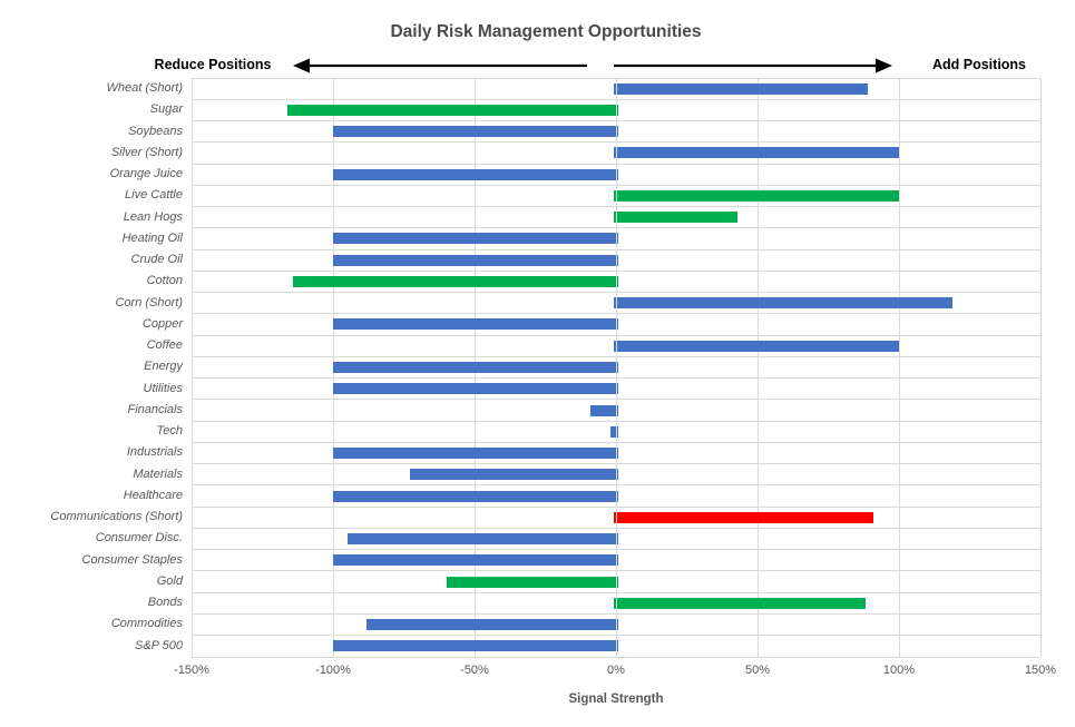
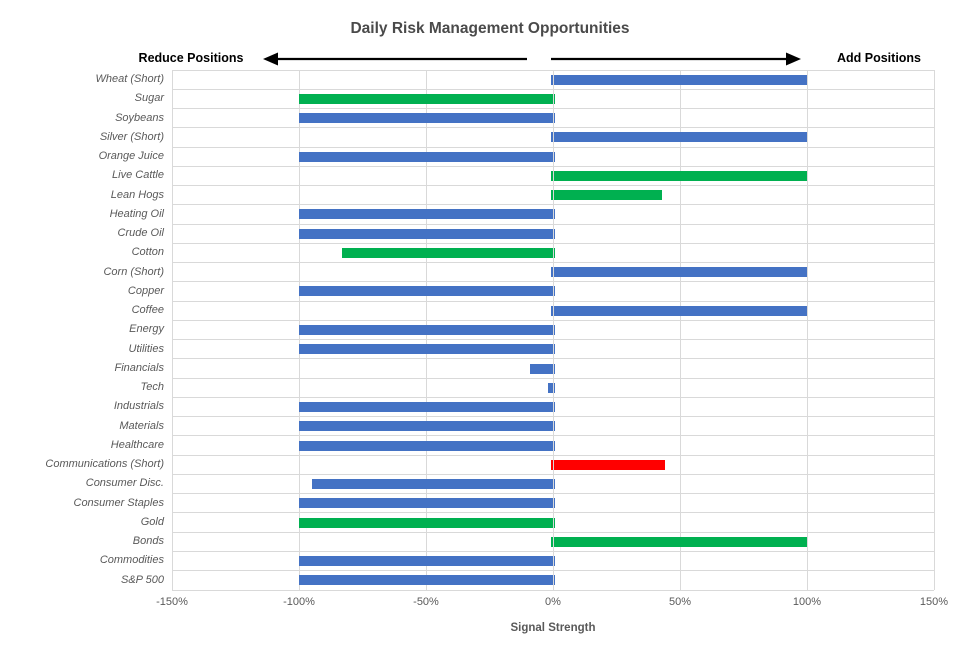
Wheat (Short): 89% -> 100%
Sugar: -116% -> -100%
Cotton: -114% -> -83%
Corn (Short): 119% -> 100%
Materials: -73% -> -100%
Communications (Short): 91% -> 44%
Gold: -60% -> -100%
Bonds: 88% -> 100%
Commodities: -88% -> -100%
